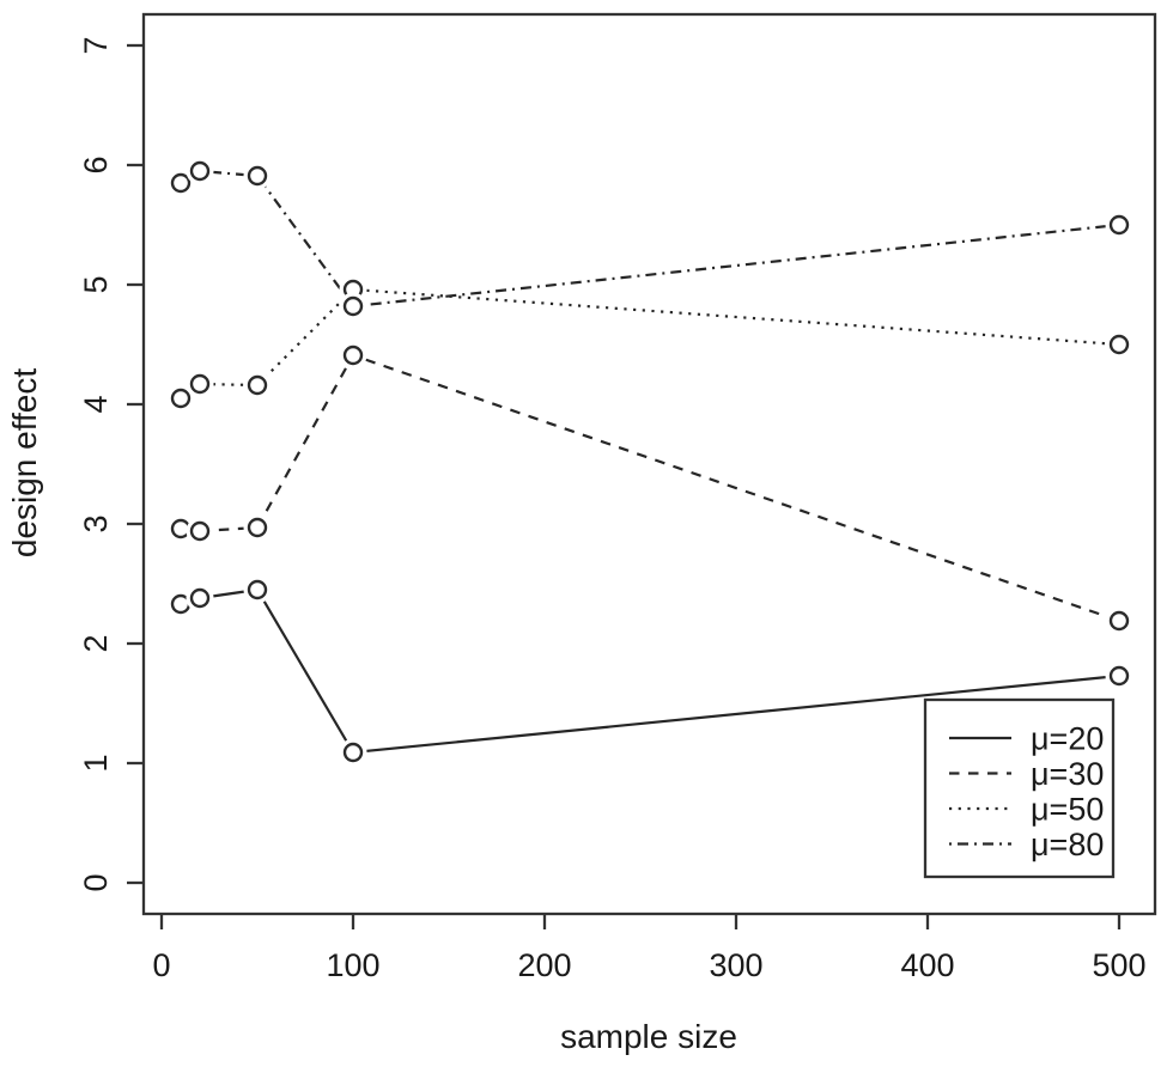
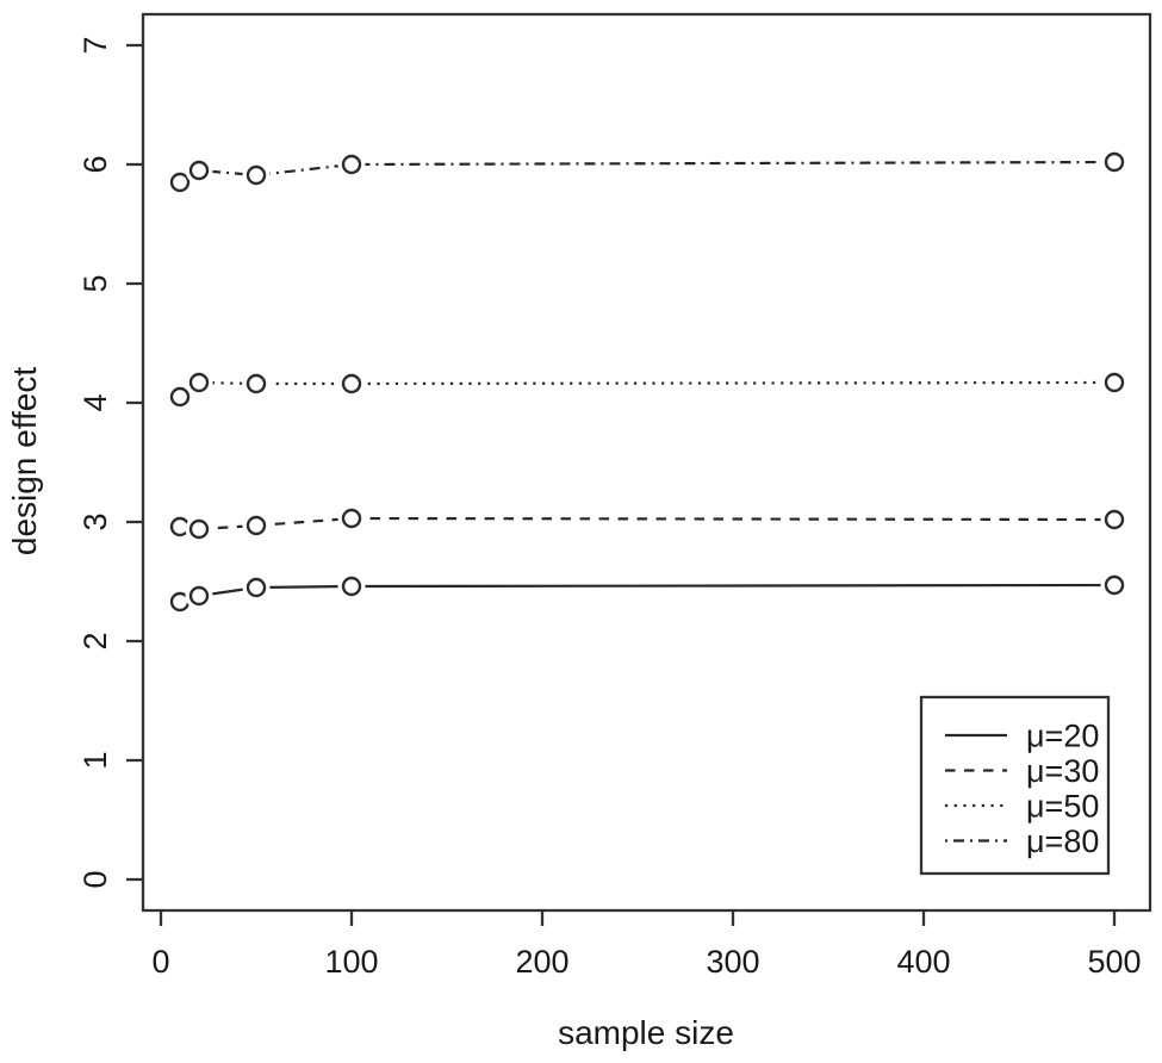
μ=20/100: 1.09 -> 2.46
μ=30/100: 4.41 -> 3.03
μ=50/100: 4.96 -> 4.16
μ=80/100: 4.82 -> 6.00
μ=20/500: 1.73 -> 2.47
μ=30/500: 2.19 -> 3.02
μ=50/500: 4.50 -> 4.17
μ=80/500: 5.50 -> 6.02
